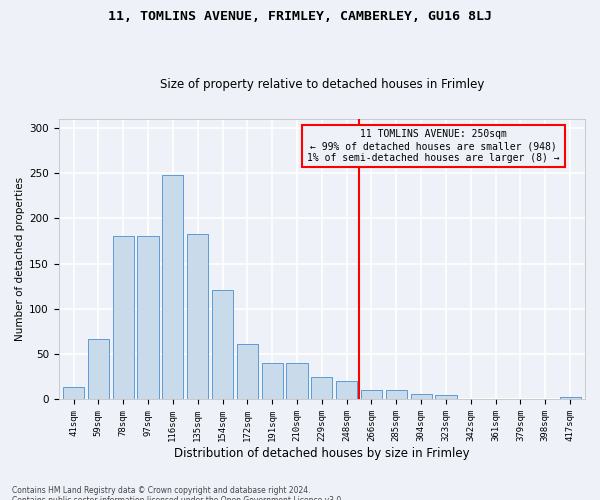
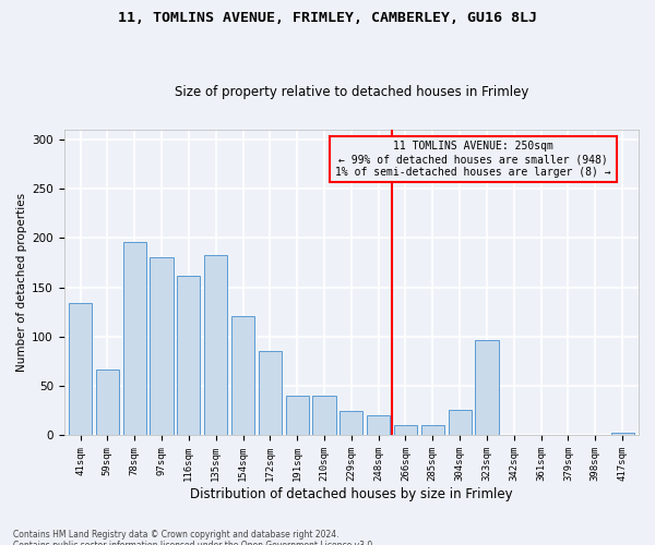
41sqm: 14 -> 134
78sqm: 180 -> 196
116sqm: 248 -> 162
172sqm: 61 -> 86
304sqm: 6 -> 26
323sqm: 5 -> 96
